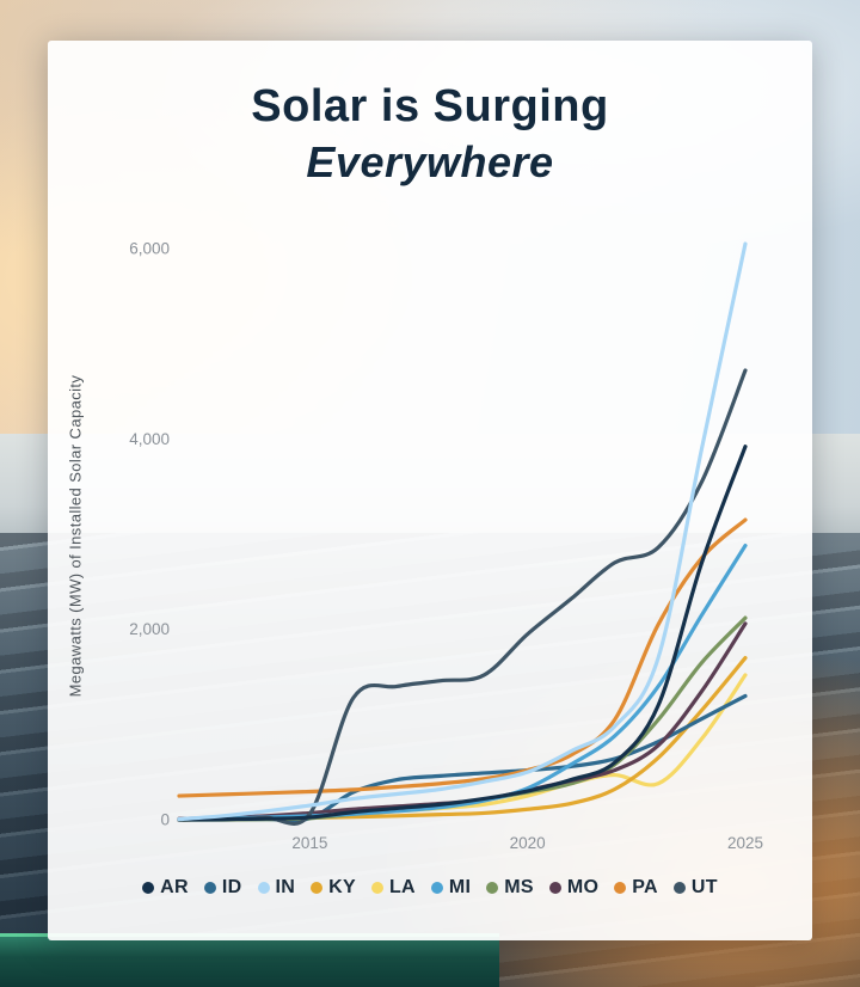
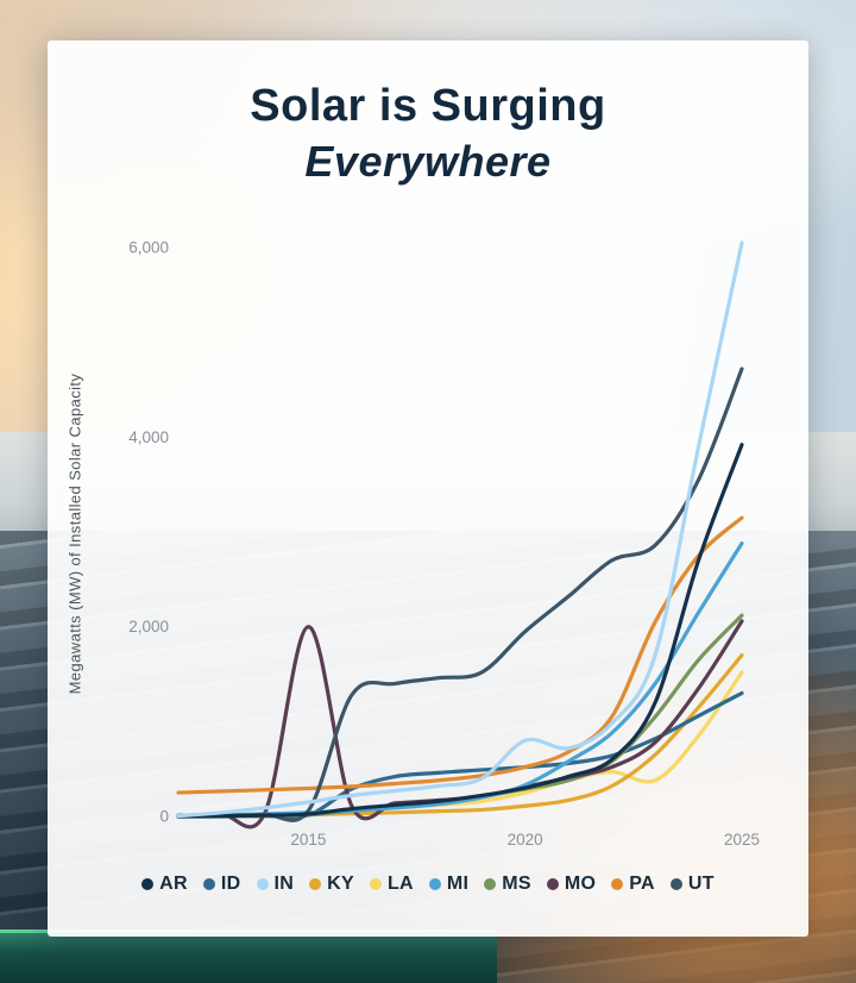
MO/2015: 100 -> 2000
IN/2020: 500 -> 800
